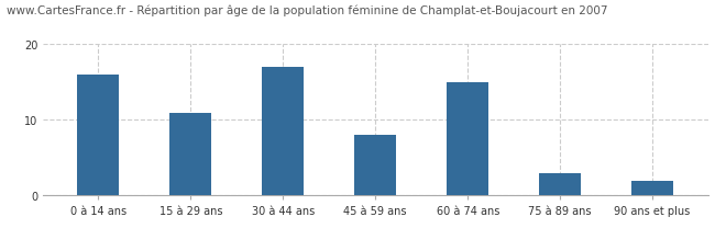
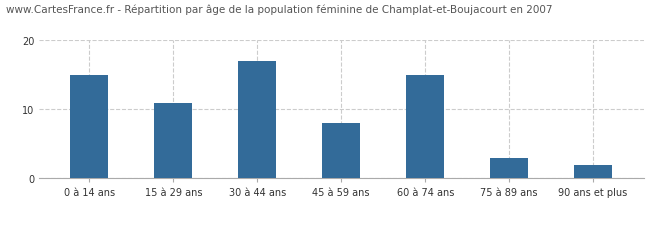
0 à 14 ans: 16 -> 15
